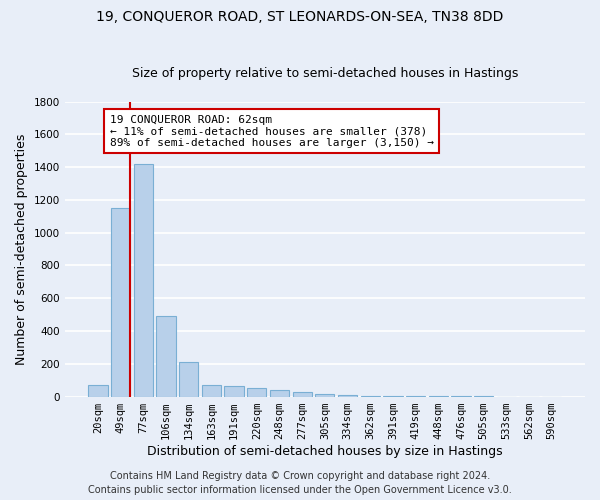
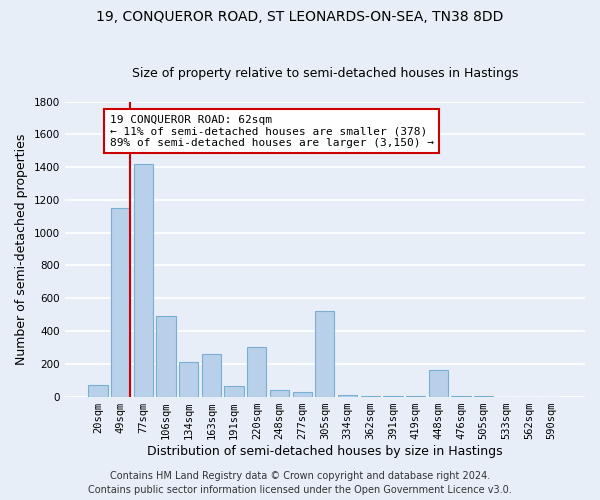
163sqm: 70 -> 260
220sqm: 50 -> 300
305sqm: 20 -> 520
448sqm: 0 -> 160
